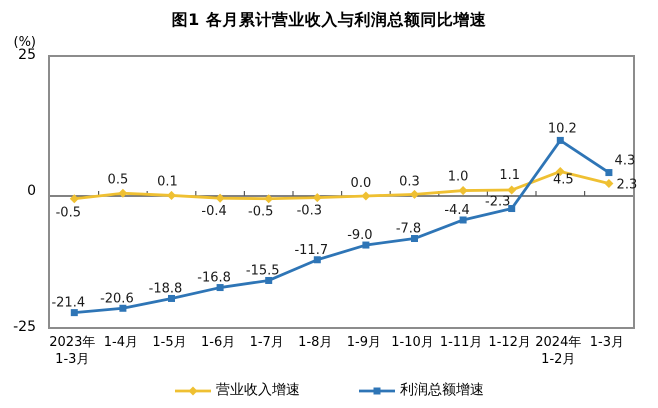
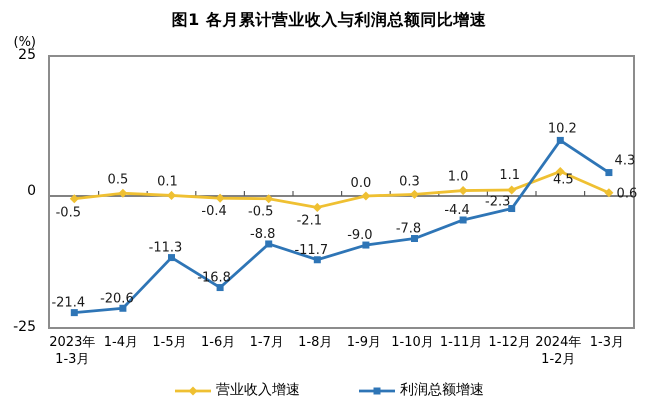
利润总额增速/1-5月: -18.8 -> -11.3
利润总额增速/1-7月: -15.5 -> -8.8
营业收入增速/1-8月: -0.3 -> -2.1
营业收入增速/1-3月: 2.3 -> 0.6
